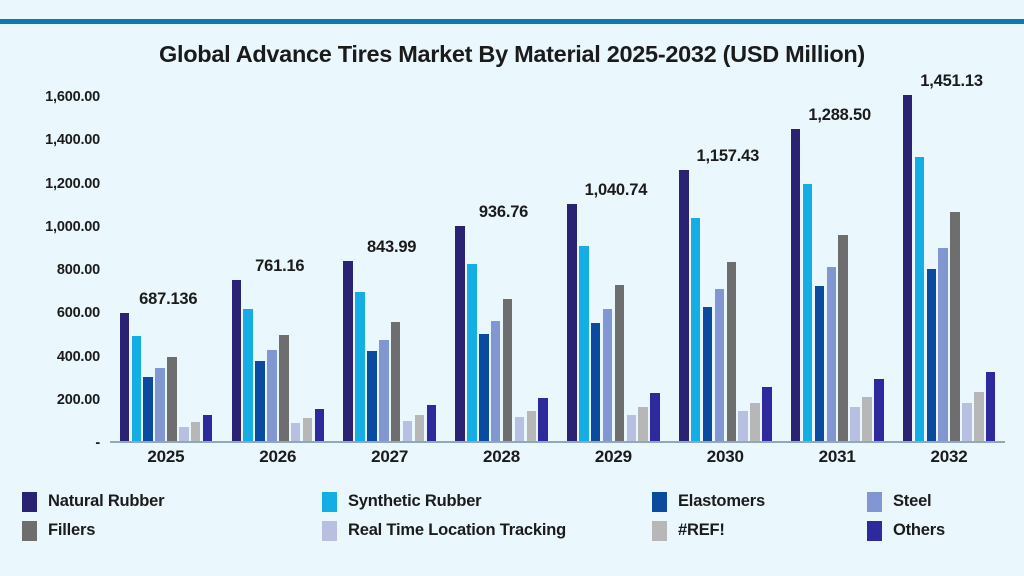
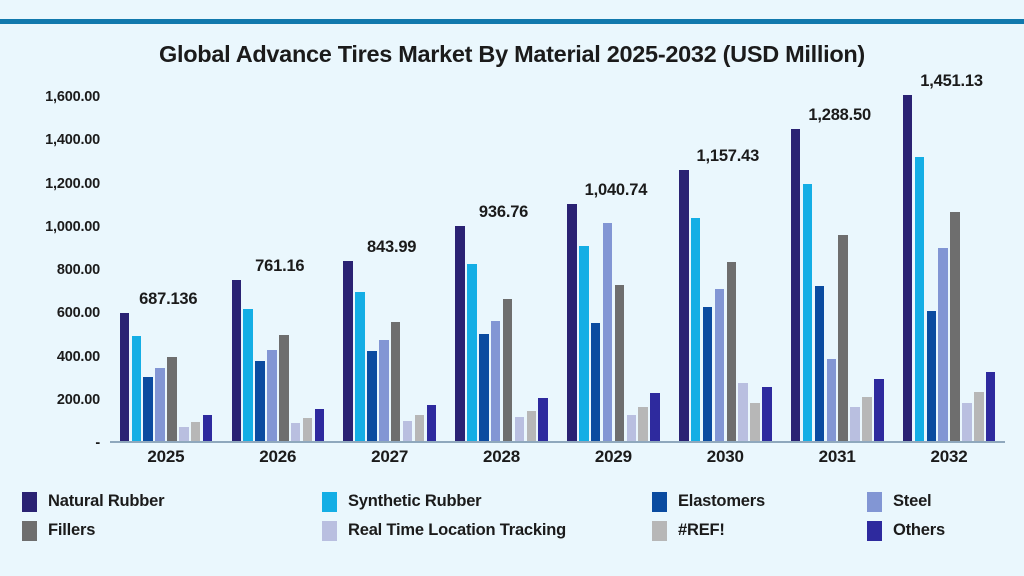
Steel/2029: 610 -> 1010
Real Time Location Tracking/2030: 140 -> 270
Steel/2031: 800 -> 380
Elastomers/2032: 800 -> 600
